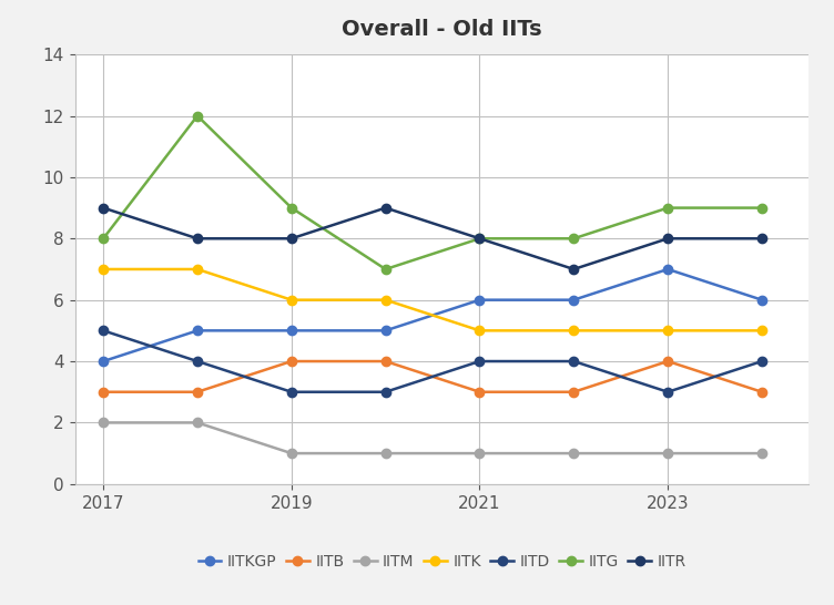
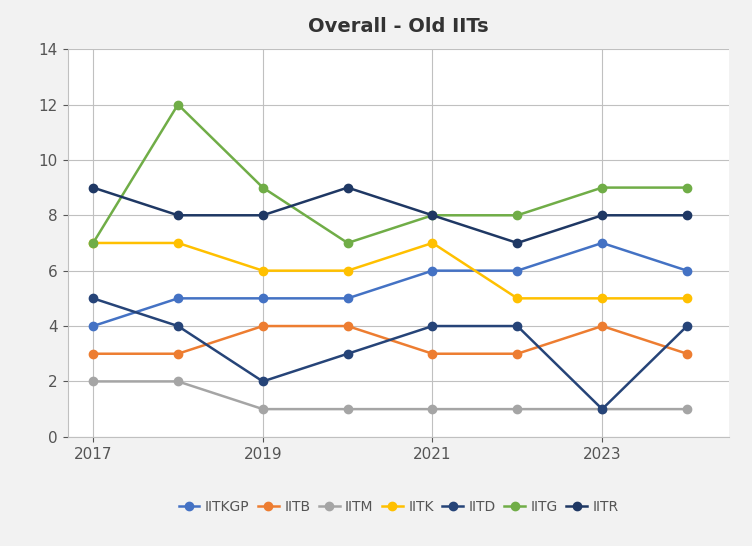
IITG/2017: 8 -> 7
IITD/2019: 3 -> 2
IITK/2021: 5 -> 7
IITD/2023: 3 -> 1
